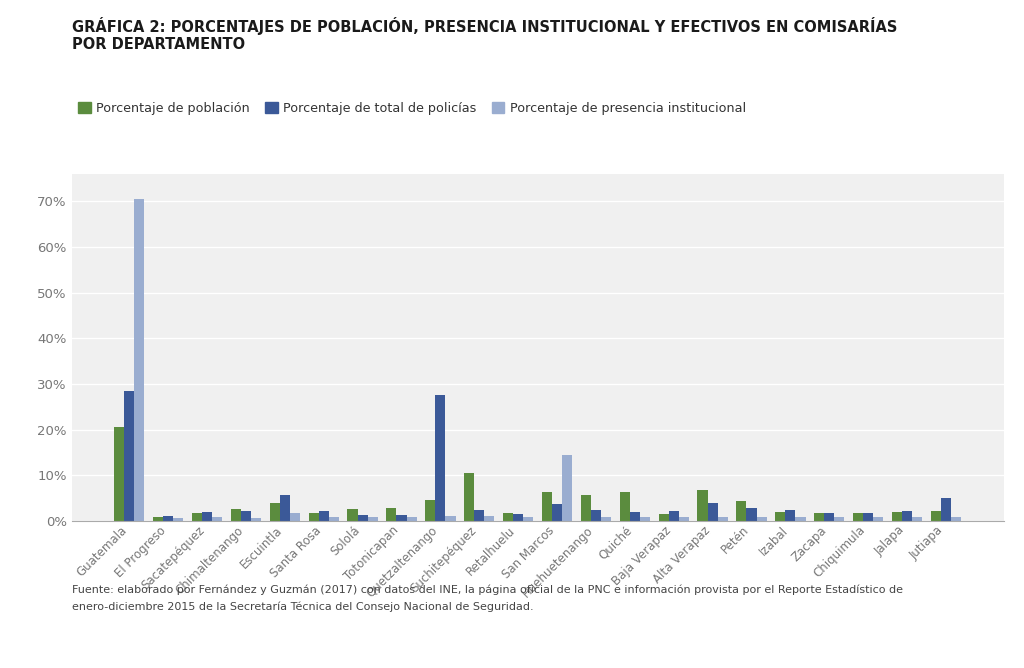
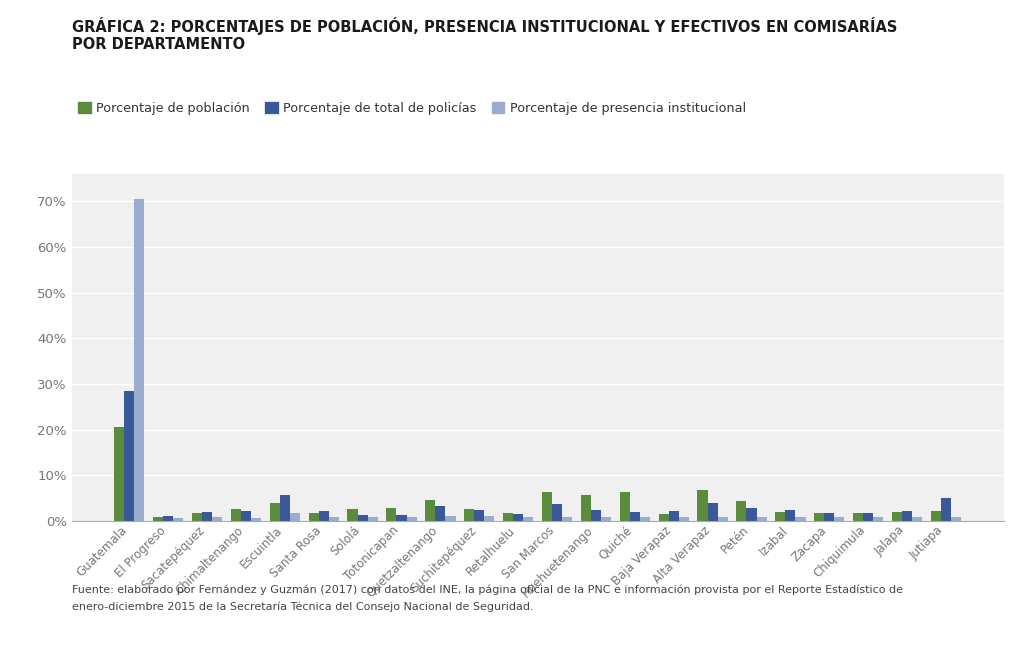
Porcentaje de total de policías/Quetzaltenango: 27.5% -> 3.3%
Porcentaje de población/Suchitepéquez: 10.5% -> 2.6%
Porcentaje de presencia institucional/San Marcos: 14.5% -> 0.9%
